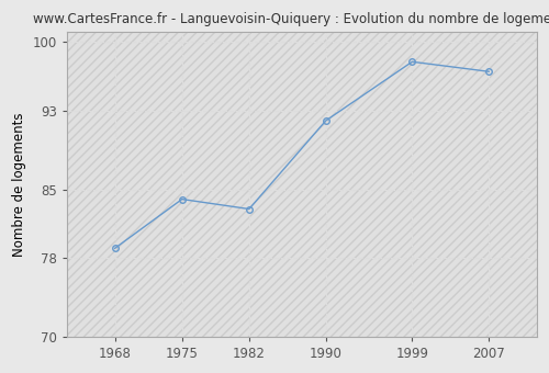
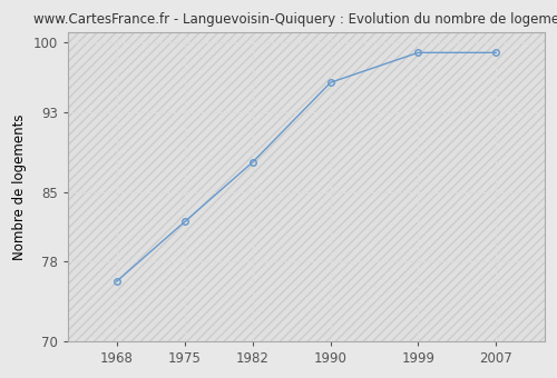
1968: 79 -> 76
1975: 84 -> 82
1982: 83 -> 88
1990: 92 -> 96
1999: 98 -> 99
2007: 97 -> 99
